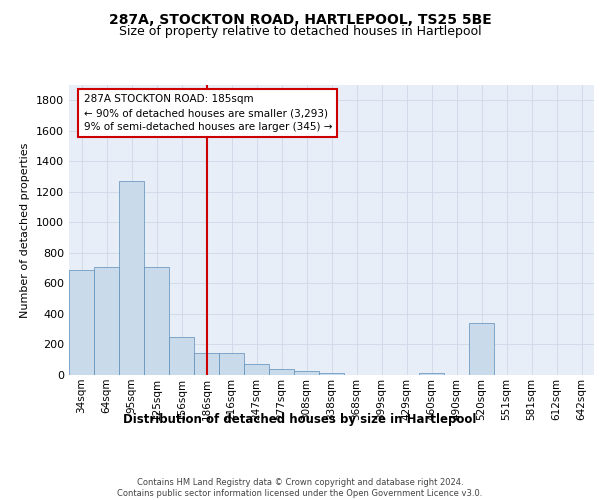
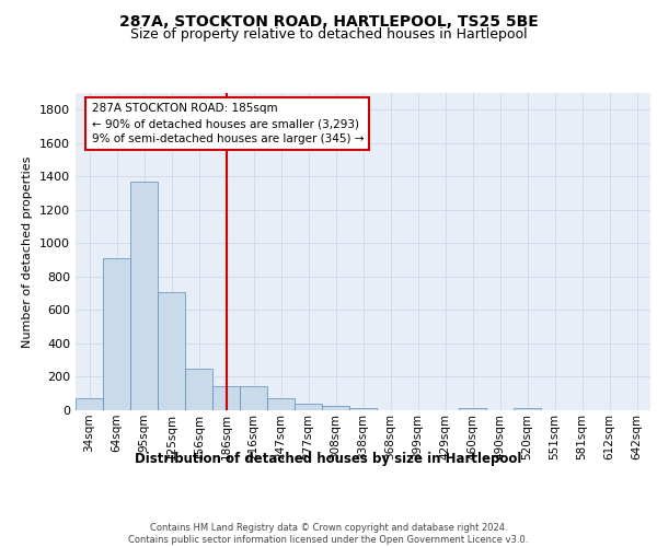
34sqm: 690 -> 80
64sqm: 710 -> 910
95sqm: 1270 -> 1370
520sqm: 340 -> 10
